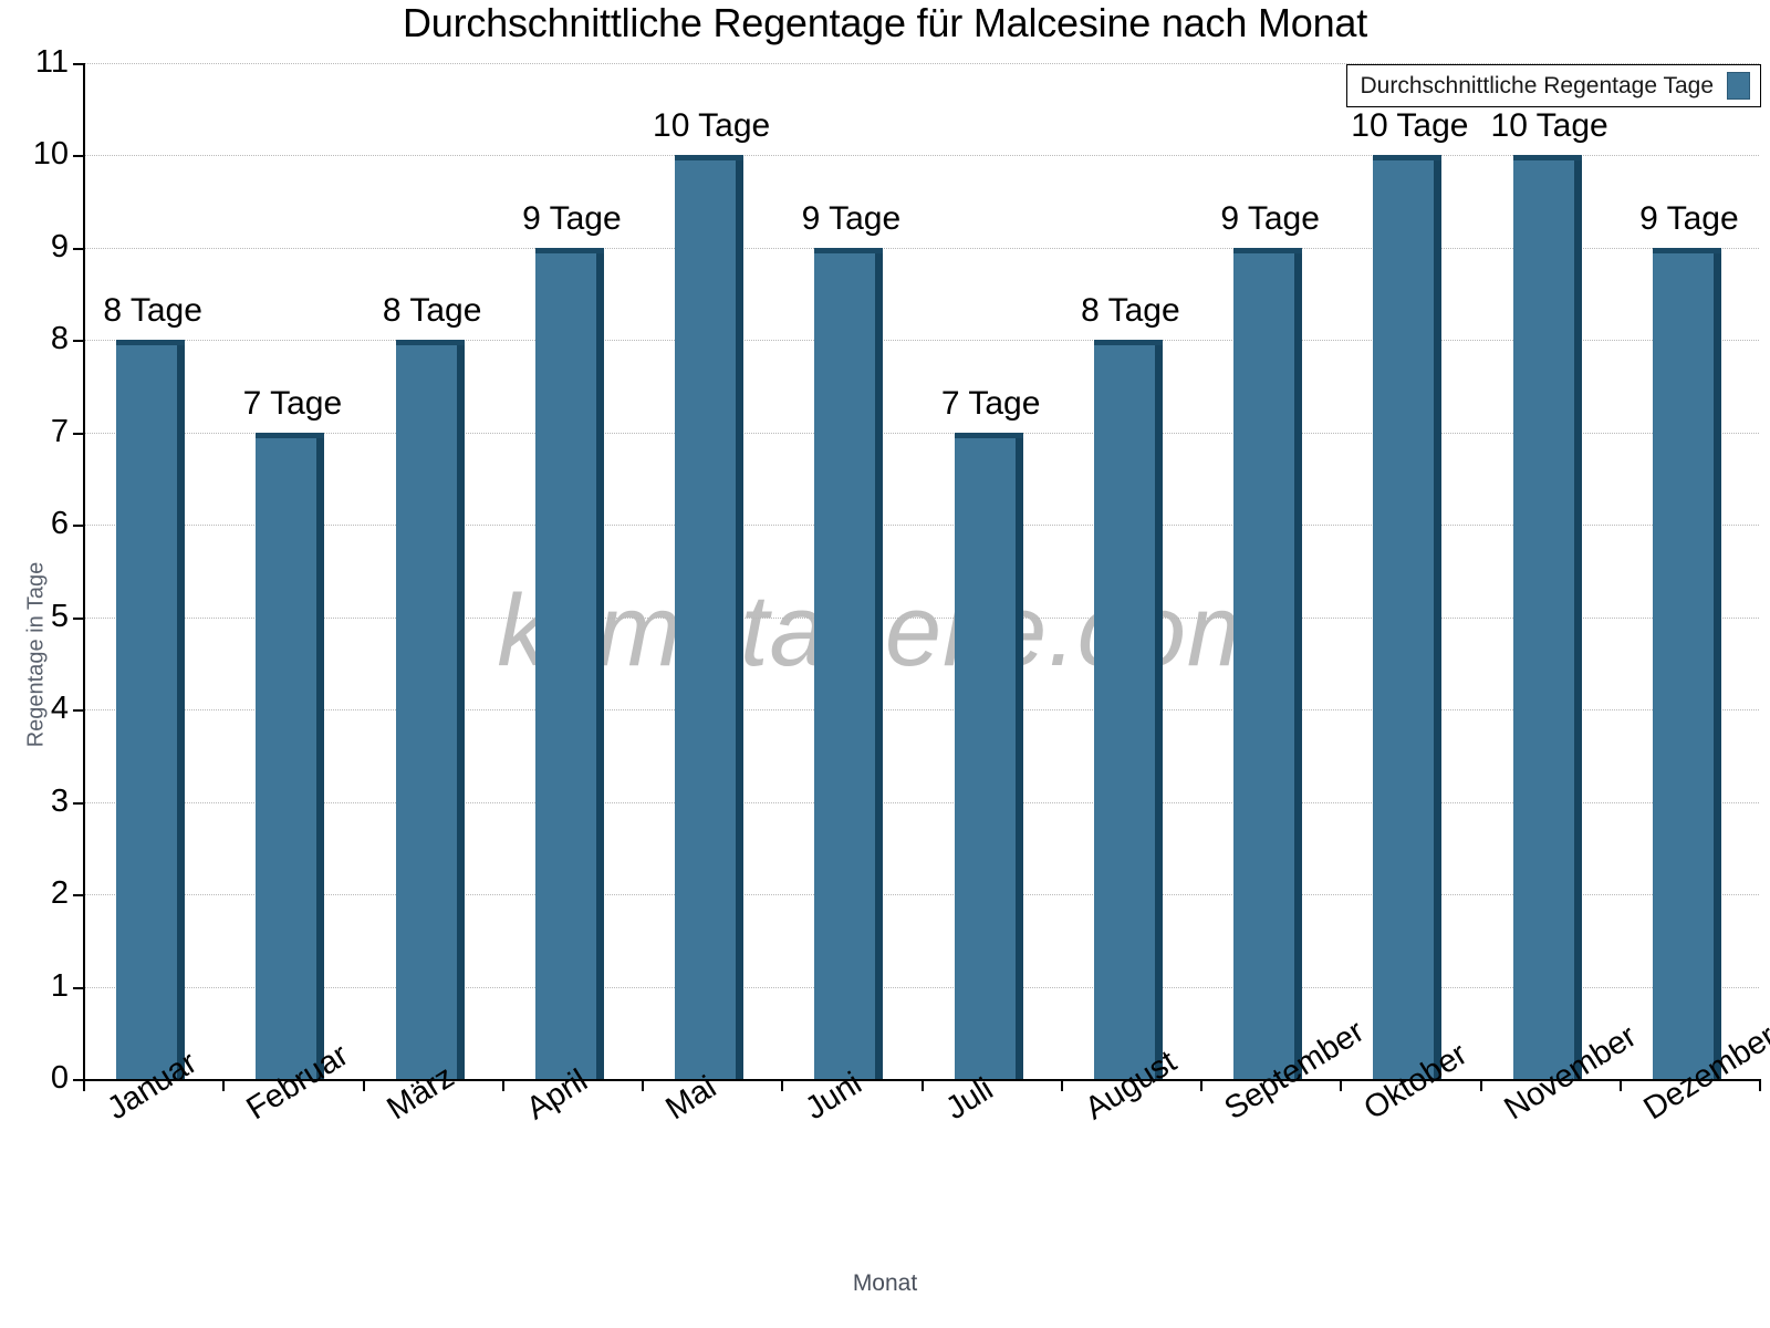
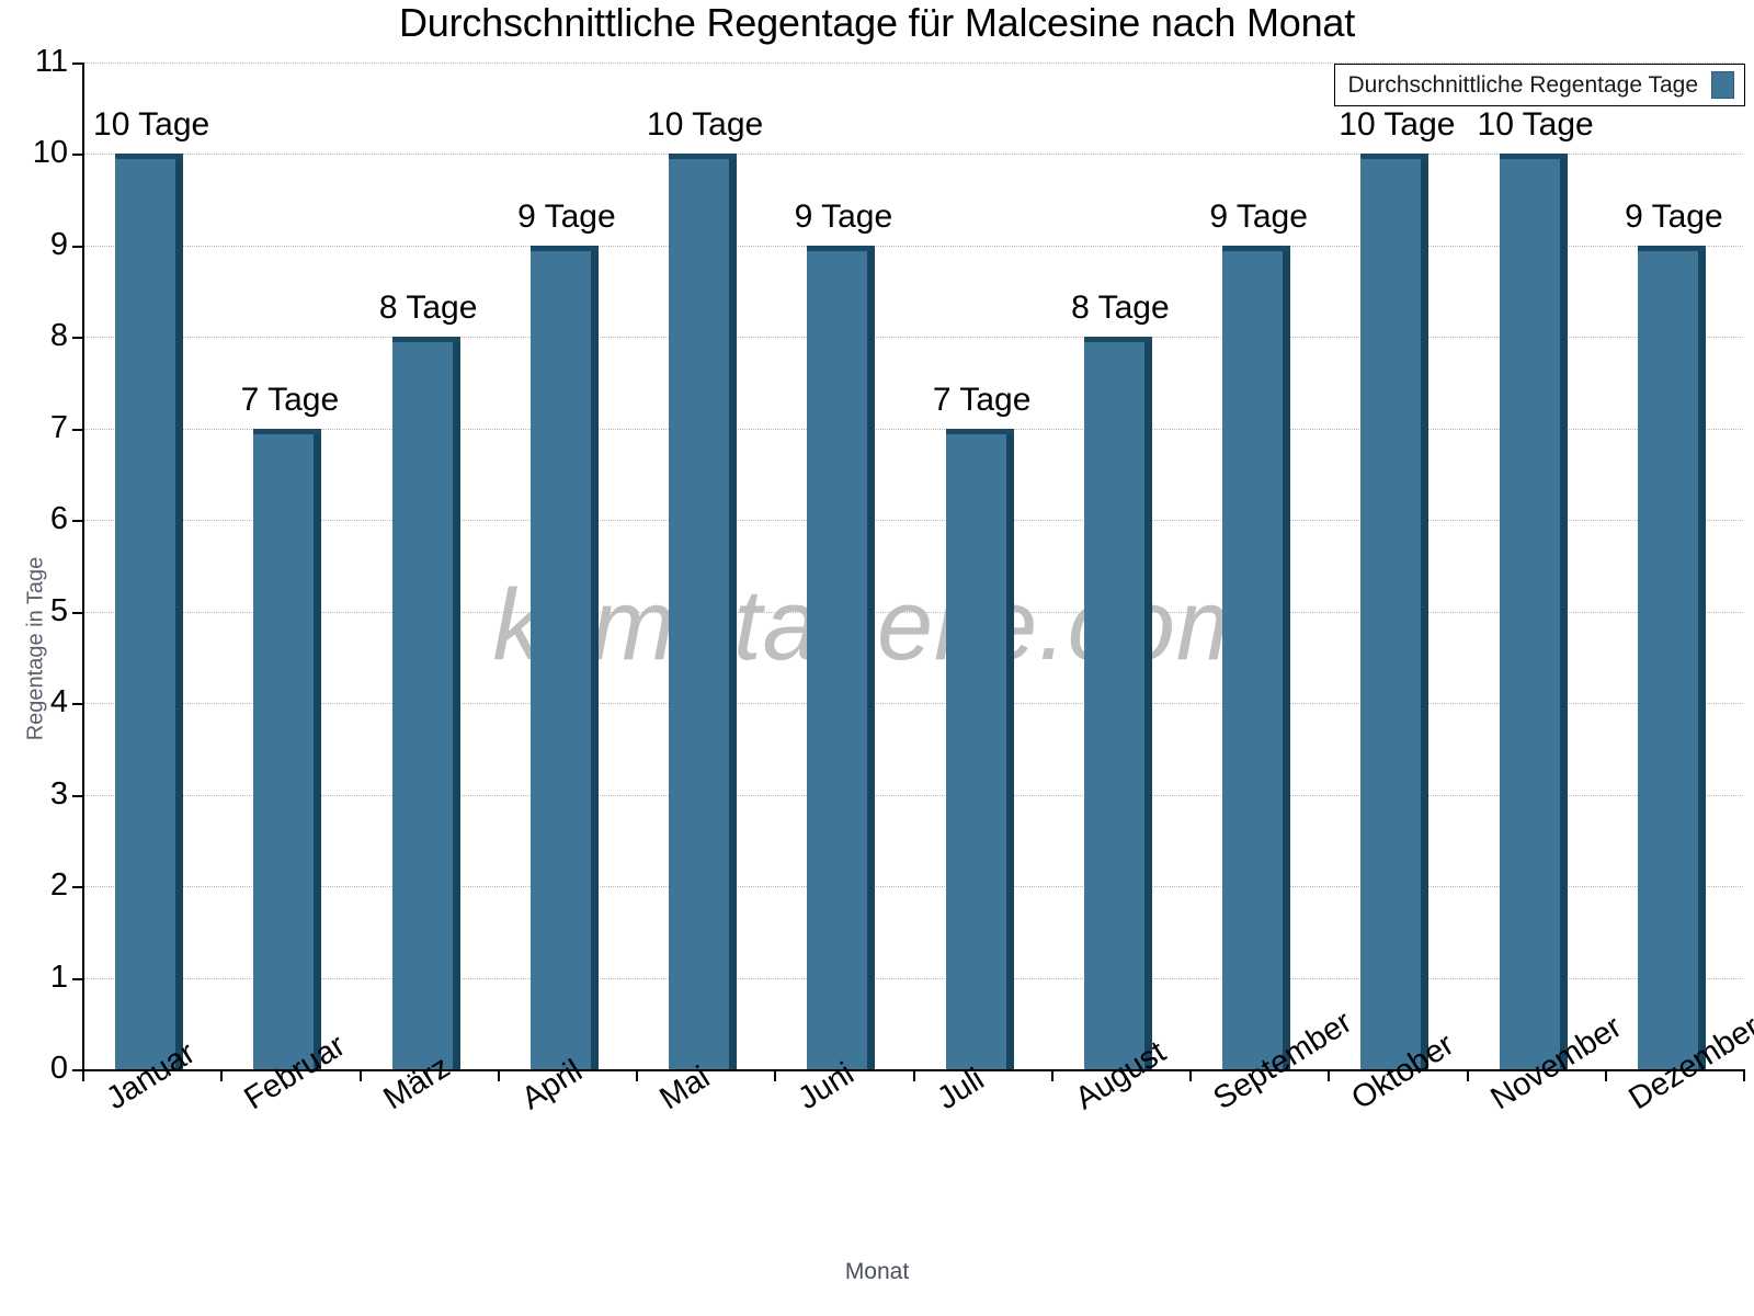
Januar: 8 -> 10
